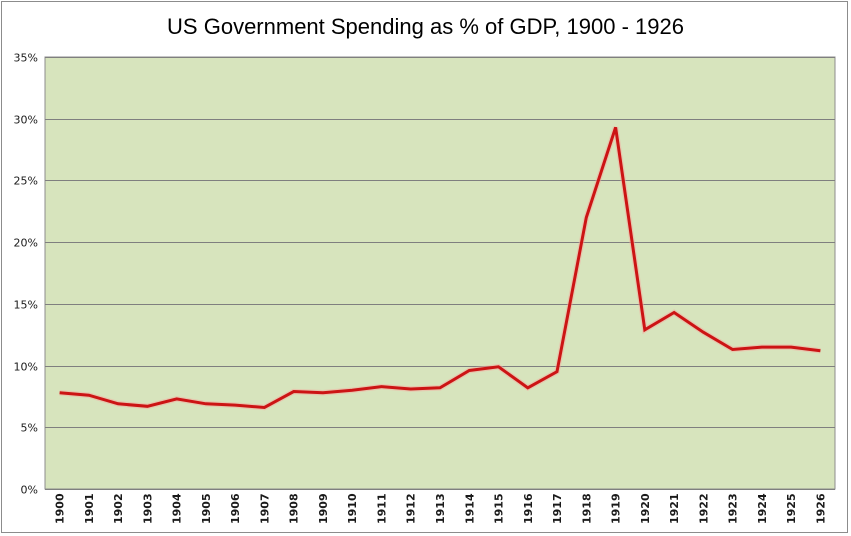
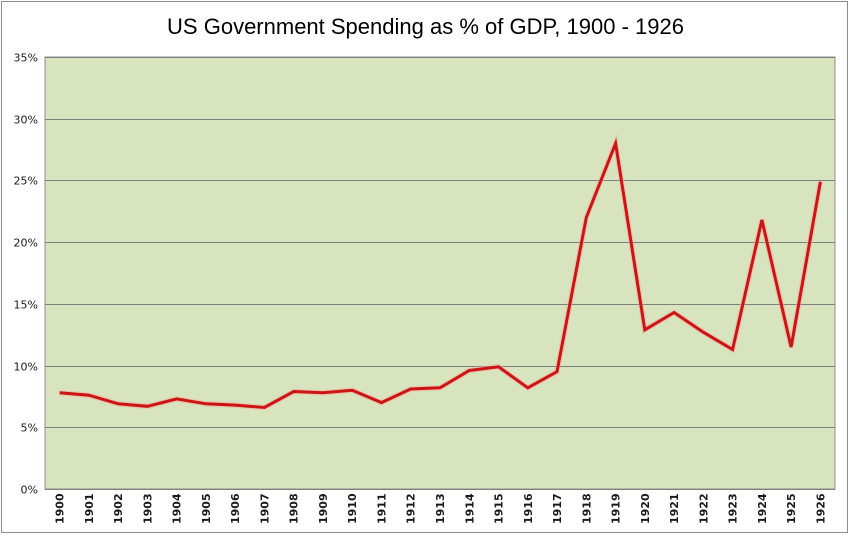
1911: 8.3% -> 7.0%
1919: 29.3% -> 28.0%
1924: 11.5% -> 21.8%
1926: 11.2% -> 24.9%
